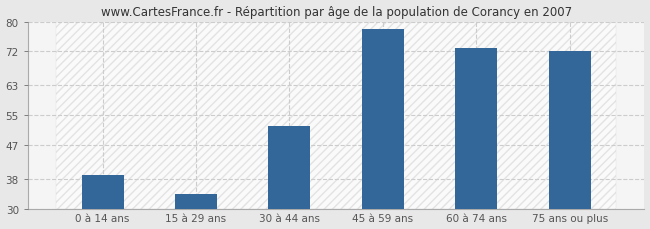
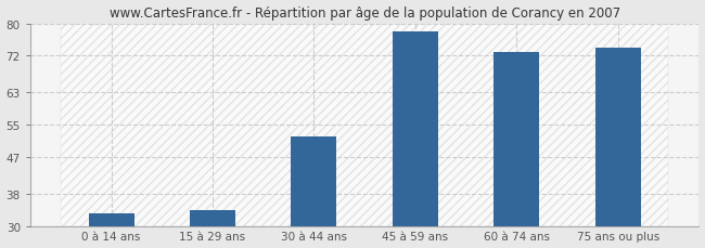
0 à 14 ans: 39 -> 33
75 ans ou plus: 72 -> 74
